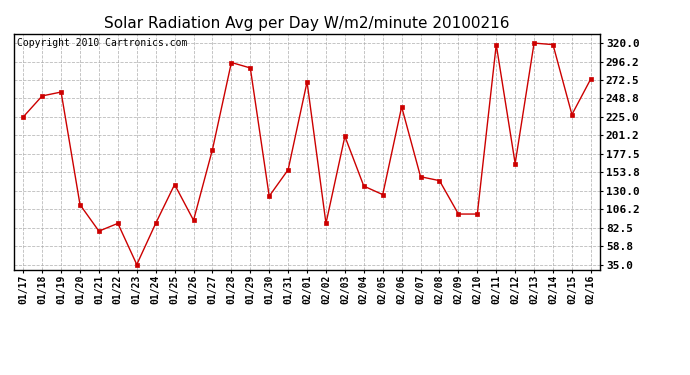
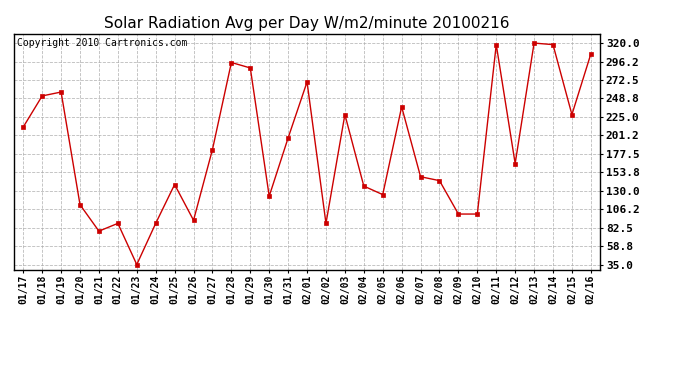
01/17: 225 -> 212
01/31: 157 -> 198
02/03: 200 -> 228
02/16: 274 -> 306
